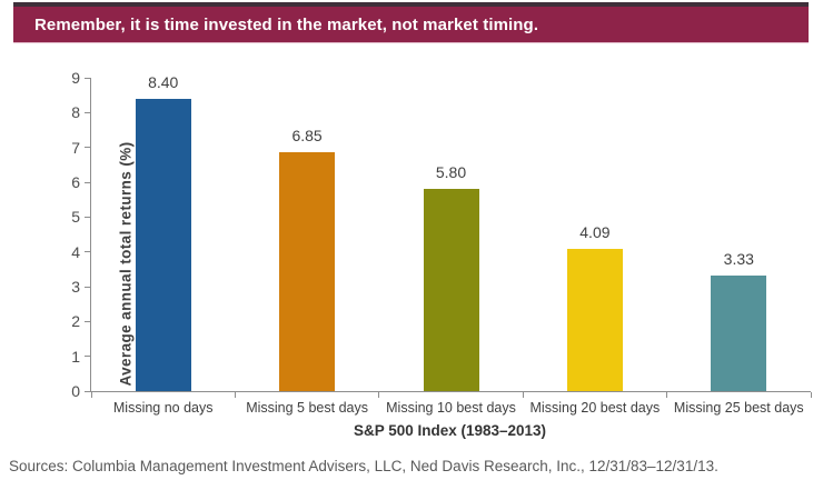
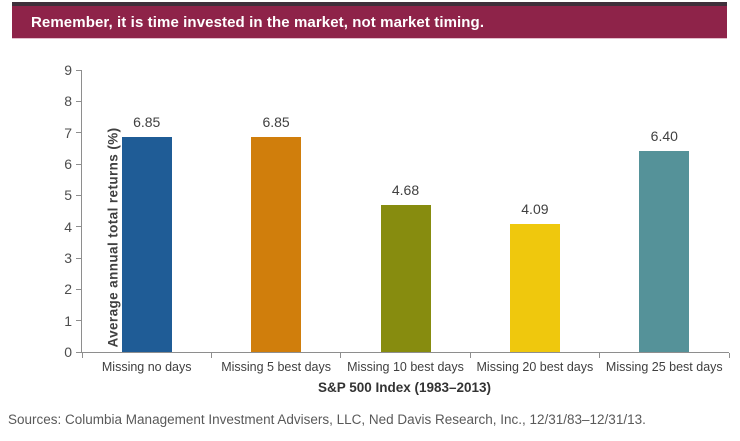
Missing no days: 8.40 -> 6.85
Missing 10 best days: 5.80 -> 4.68
Missing 25 best days: 3.33 -> 6.40
